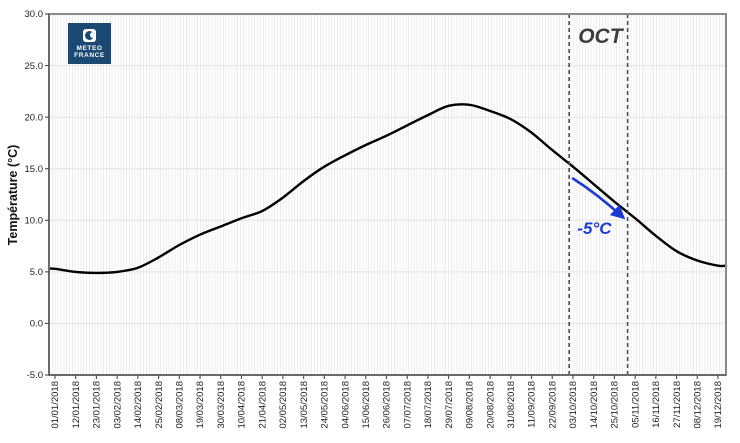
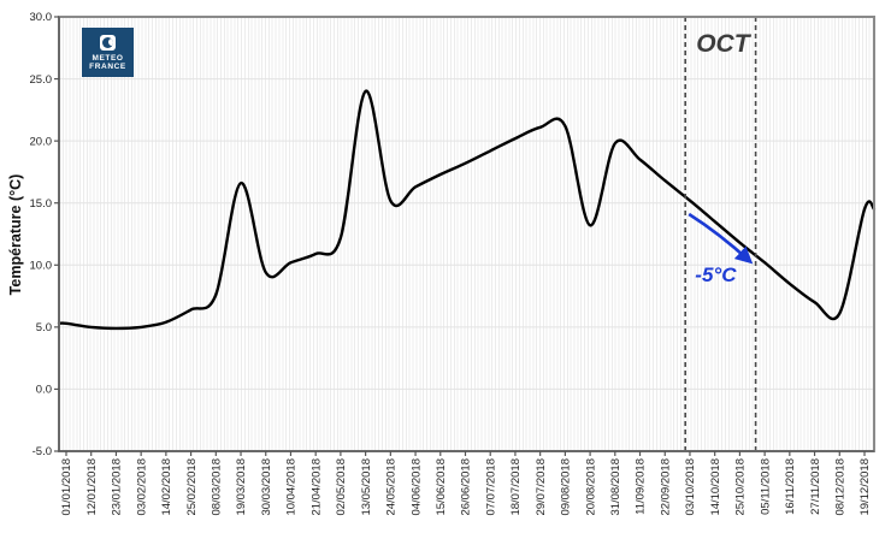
19/03/2018: 8.6 -> 16.6
13/05/2018: 13.8 -> 24.0
20/08/2018: 20.6 -> 13.2
19/12/2018: 5.6 -> 14.5
